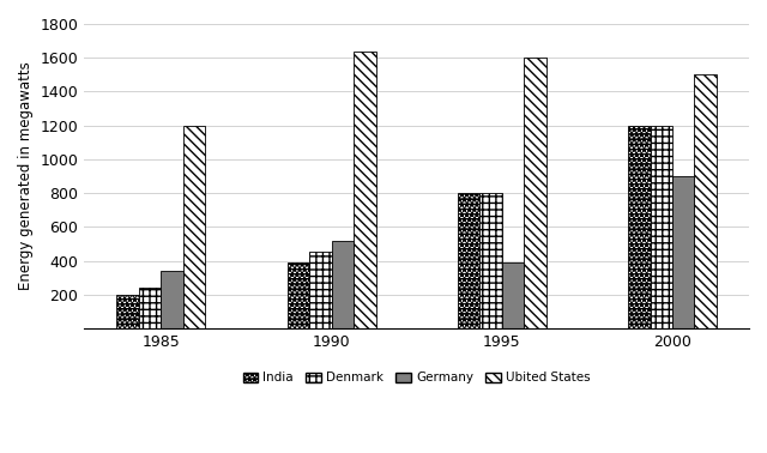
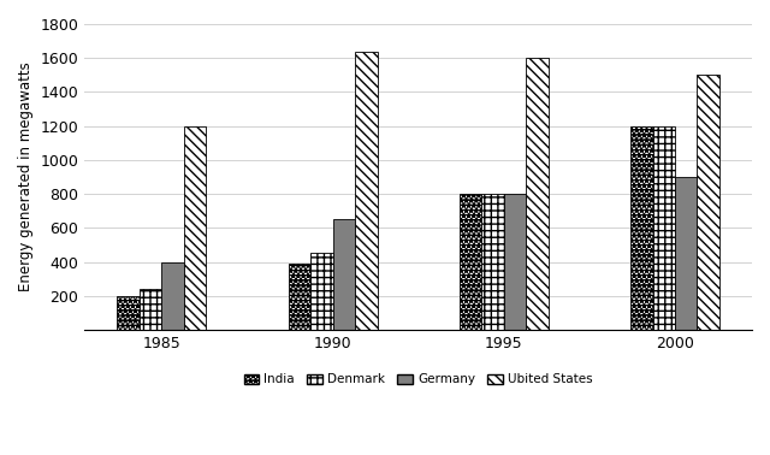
Germany/1985: 340 -> 400
Germany/1990: 520 -> 650
Germany/1995: 390 -> 800
